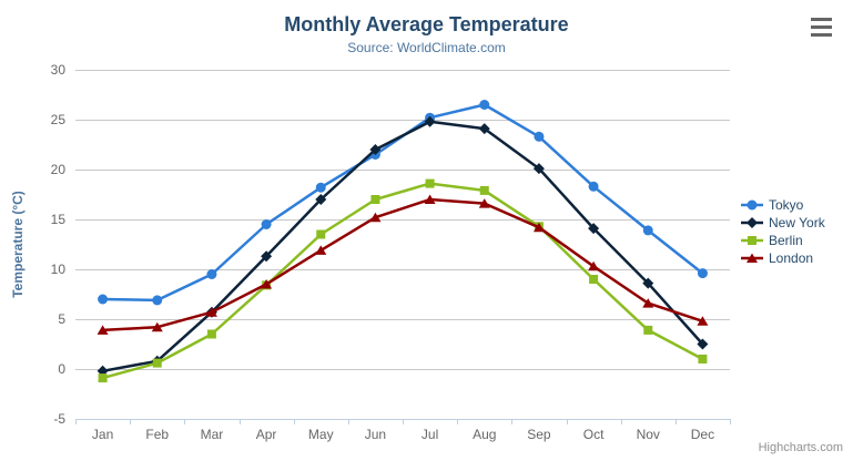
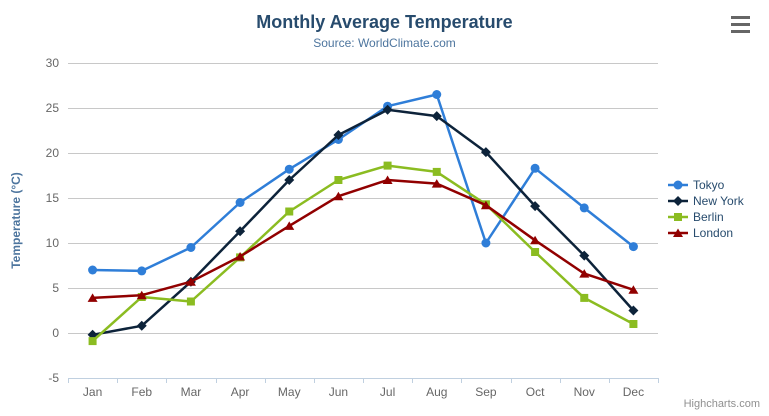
Berlin/Feb: 1 -> 4
Tokyo/Sep: 23 -> 10
